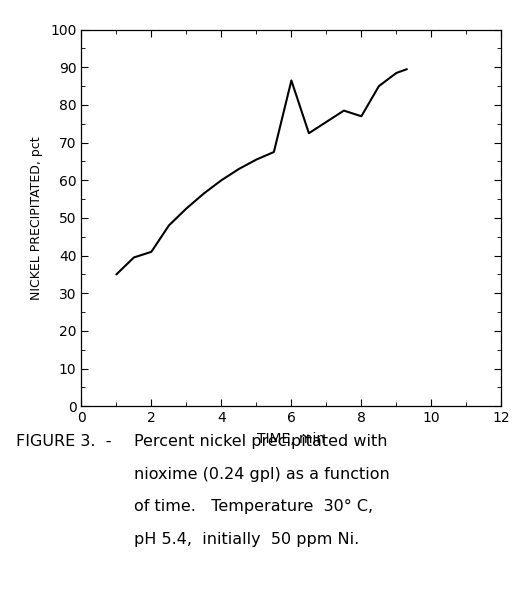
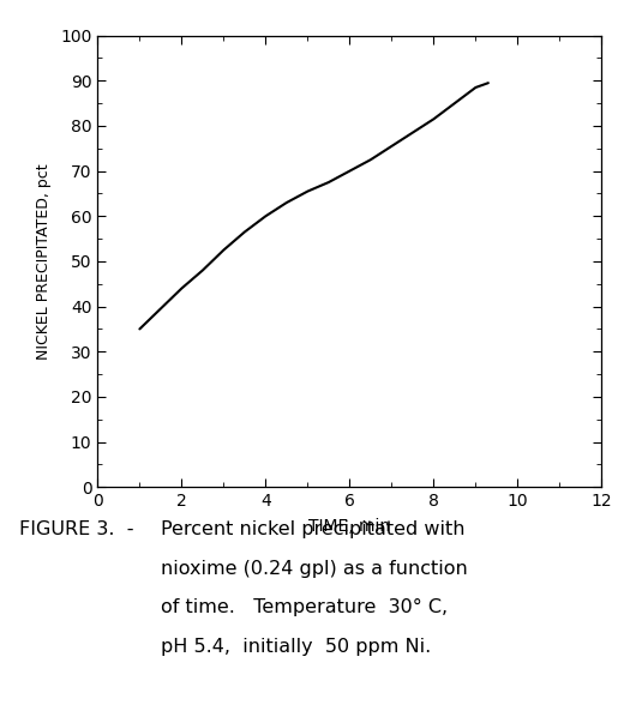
2: 41.0 -> 44.0
6: 86.5 -> 70.0
8: 77.0 -> 81.5
